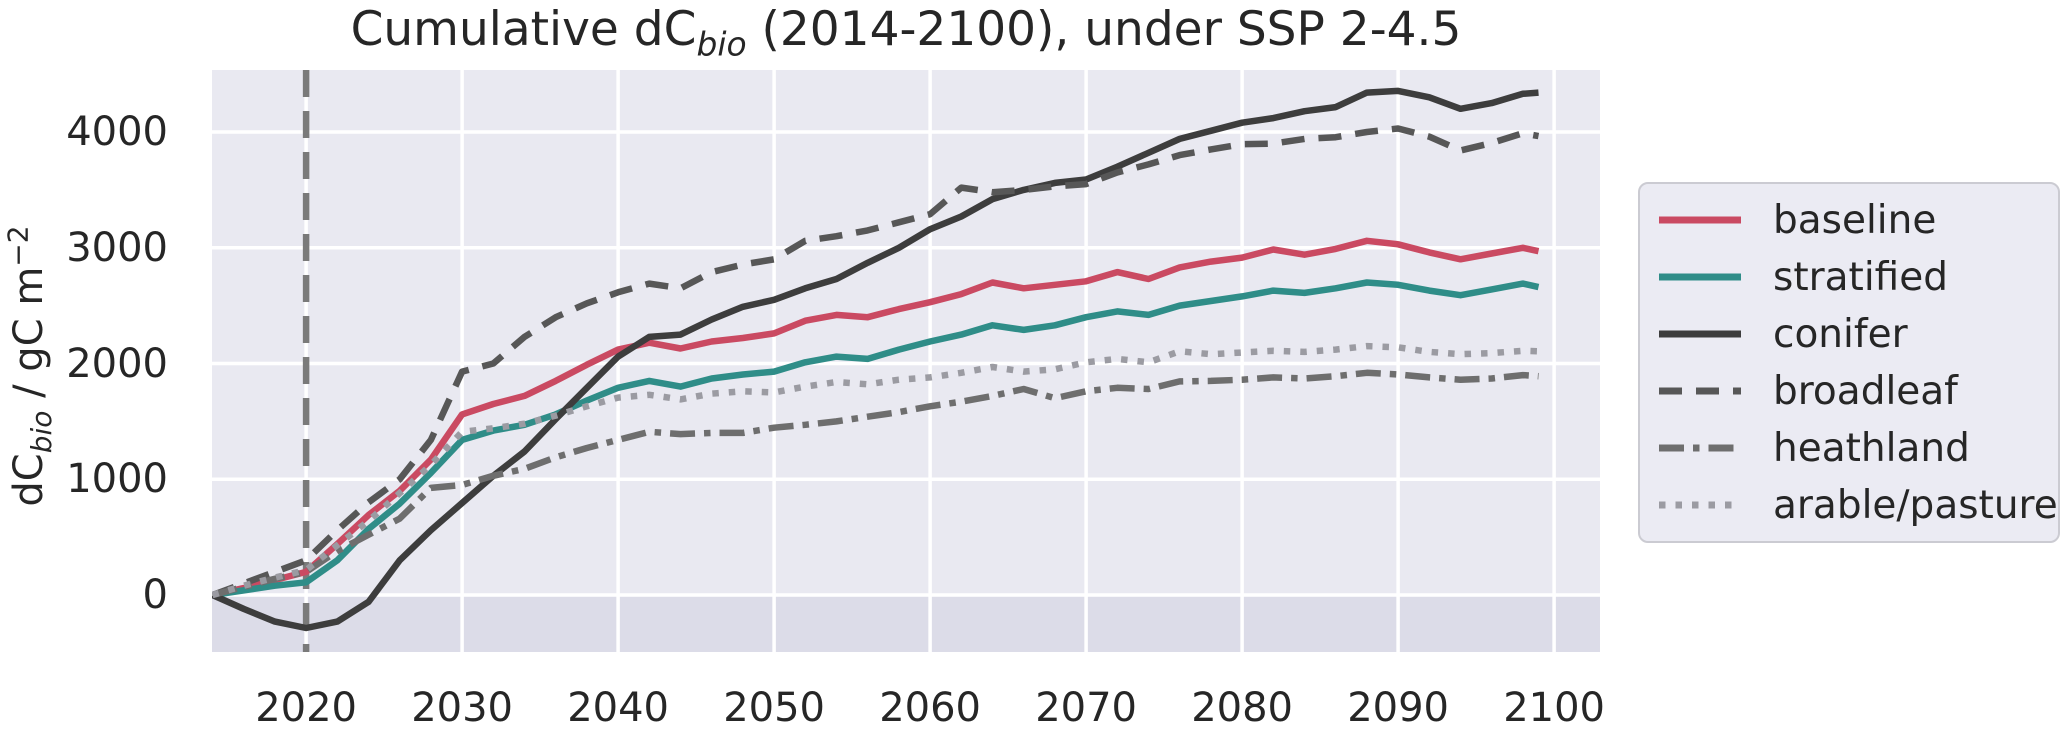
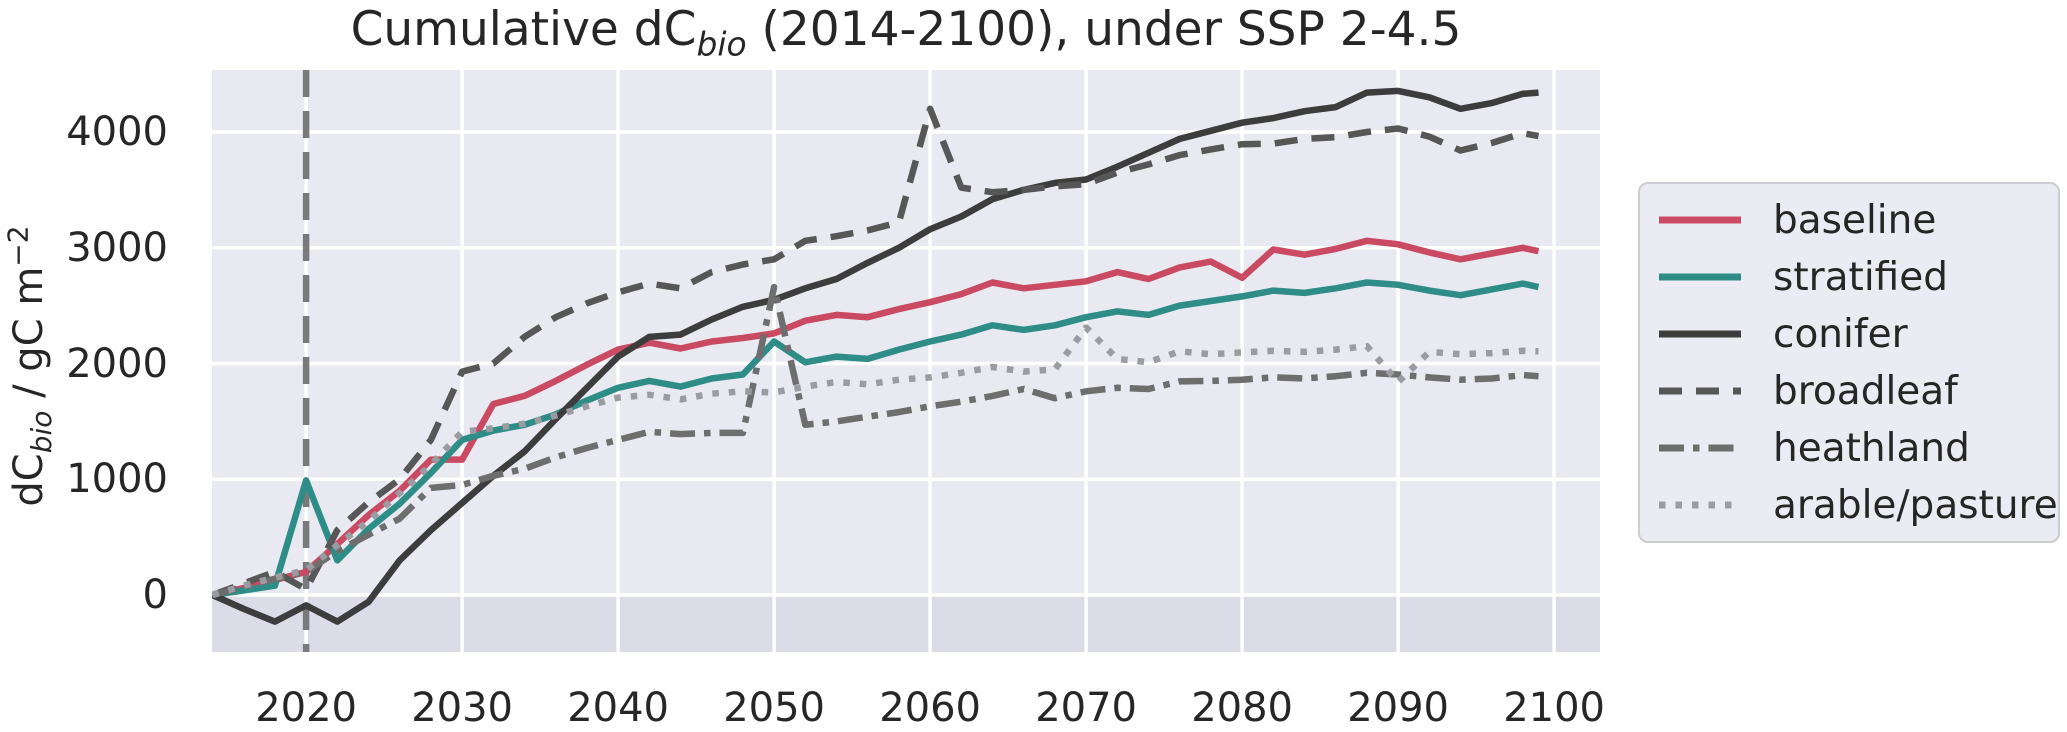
stratified/2020: 110 -> 990
conifer/2020: -280 -> -90
broadleaf/2020: 300 -> 50
baseline/2030: 1560 -> 1170
stratified/2050: 1930 -> 2190
heathland/2050: 1440 -> 2660
broadleaf/2060: 3290 -> 4200
arable/pasture/2070: 2010 -> 2310
baseline/2080: 2920 -> 2740
arable/pasture/2090: 2140 -> 1840
